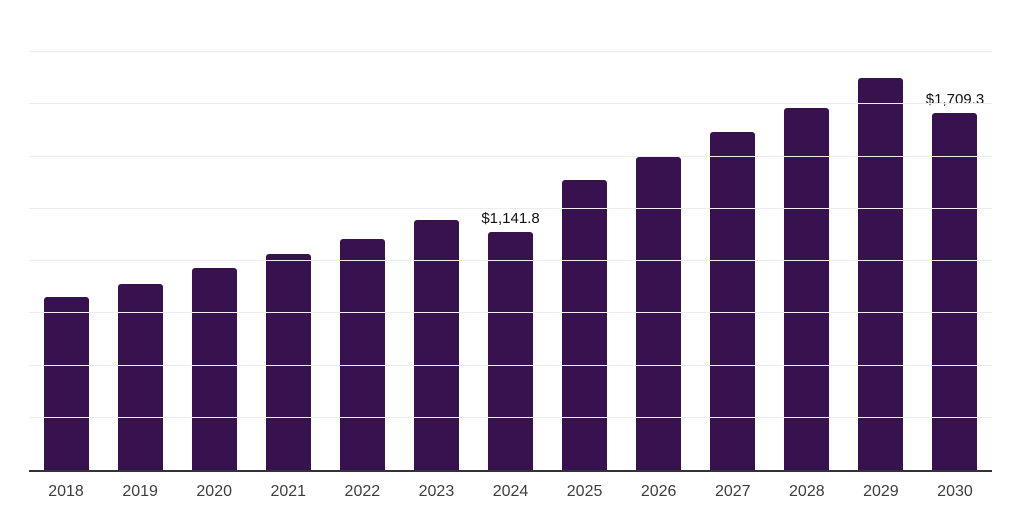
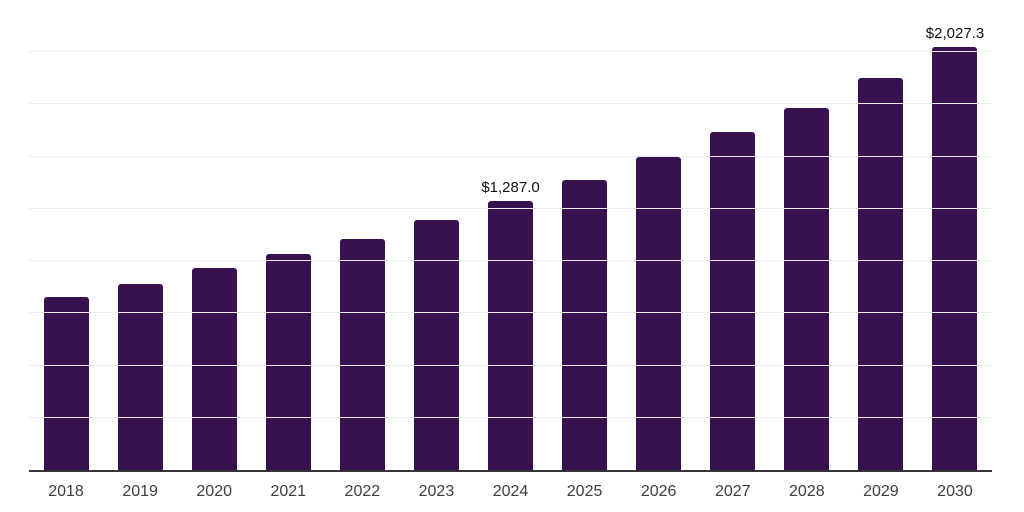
2024: $1,141.8 -> $1,287.0
2030: $1,709.3 -> $2,027.3
